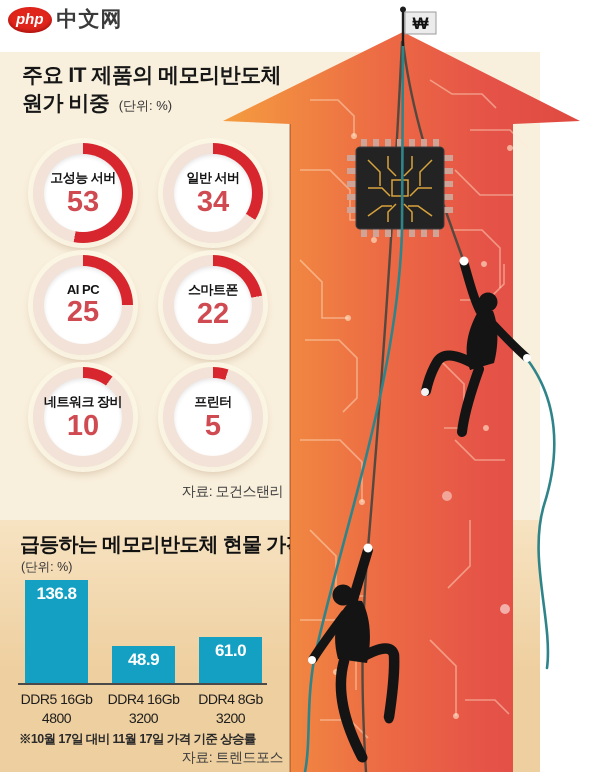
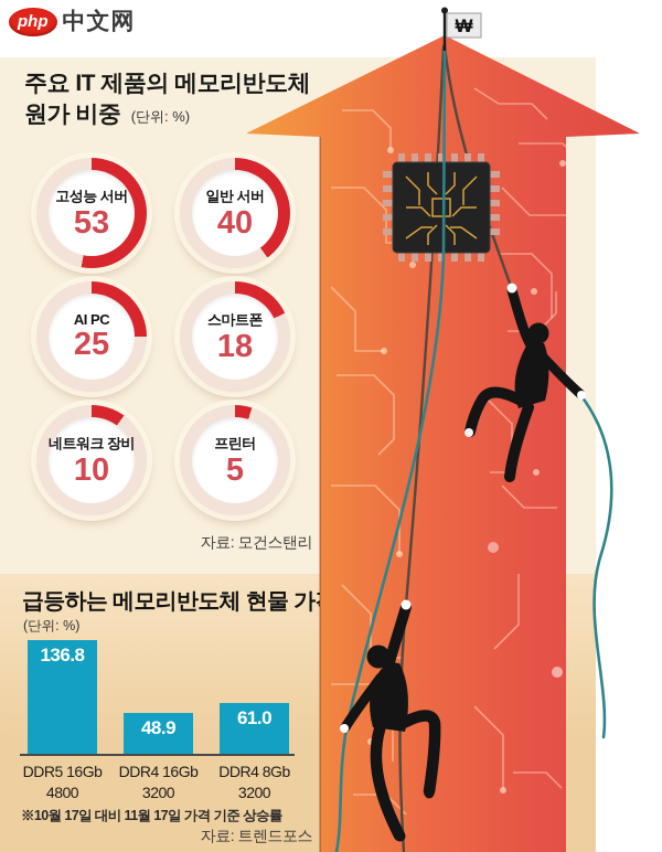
주요 IT 제품의 메모리반도체 원가 비중/일반 서버: 34 -> 40
주요 IT 제품의 메모리반도체 원가 비중/스마트폰: 22 -> 18
